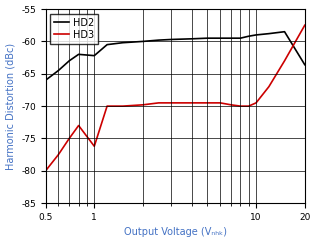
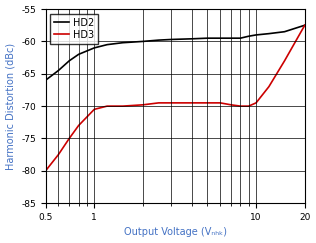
HD2/1: -62.2 -> -61.0
HD3/1: -76.2 -> -70.5
HD2/20: -63.6 -> -57.5
